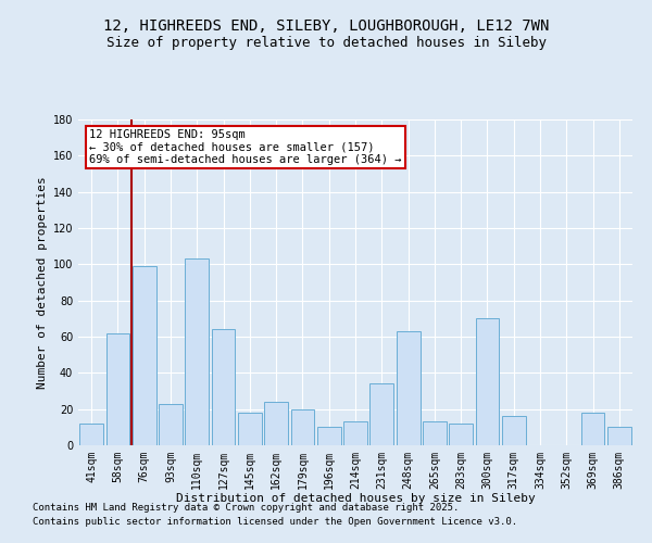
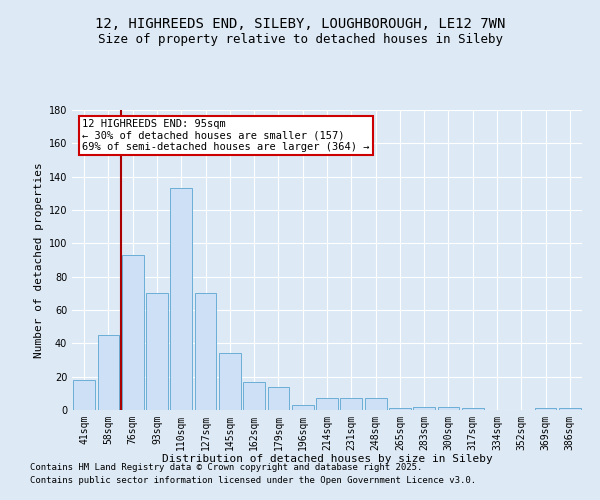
41sqm: 12 -> 18
58sqm: 62 -> 45
76sqm: 99 -> 93
93sqm: 23 -> 70
110sqm: 103 -> 133
127sqm: 64 -> 70
145sqm: 18 -> 34
162sqm: 24 -> 17
179sqm: 20 -> 14
196sqm: 10 -> 3
214sqm: 13 -> 7
231sqm: 34 -> 7
248sqm: 63 -> 7
265sqm: 13 -> 1
283sqm: 12 -> 2
300sqm: 70 -> 2
317sqm: 16 -> 1
369sqm: 18 -> 1
386sqm: 10 -> 1
